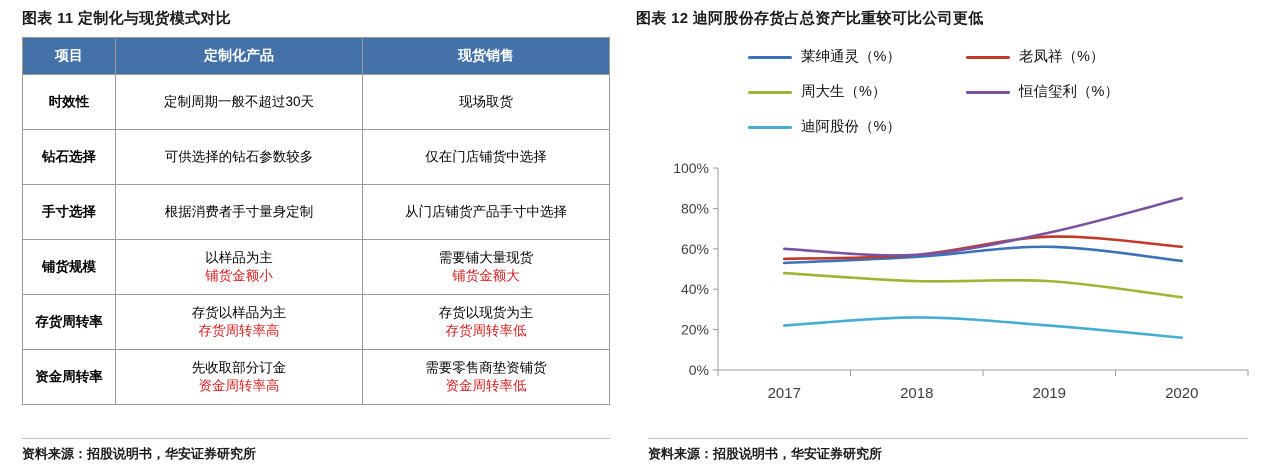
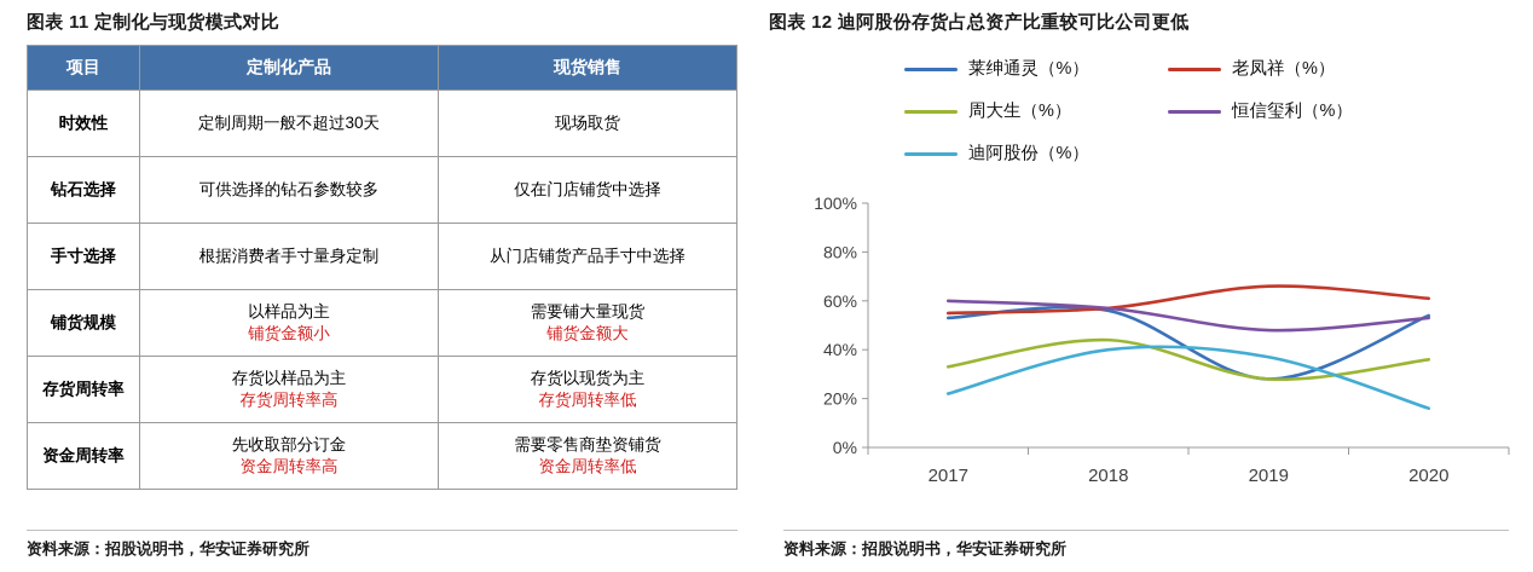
周大生（%）/2017: 48% -> 33%
迪阿股份（%）/2018: 26% -> 40%
莱绅通灵（%）/2019: 61% -> 28%
周大生（%）/2019: 44% -> 28%
恒信玺利（%）/2019: 68% -> 48%
迪阿股份（%）/2019: 22% -> 37%
恒信玺利（%）/2020: 85% -> 53%
